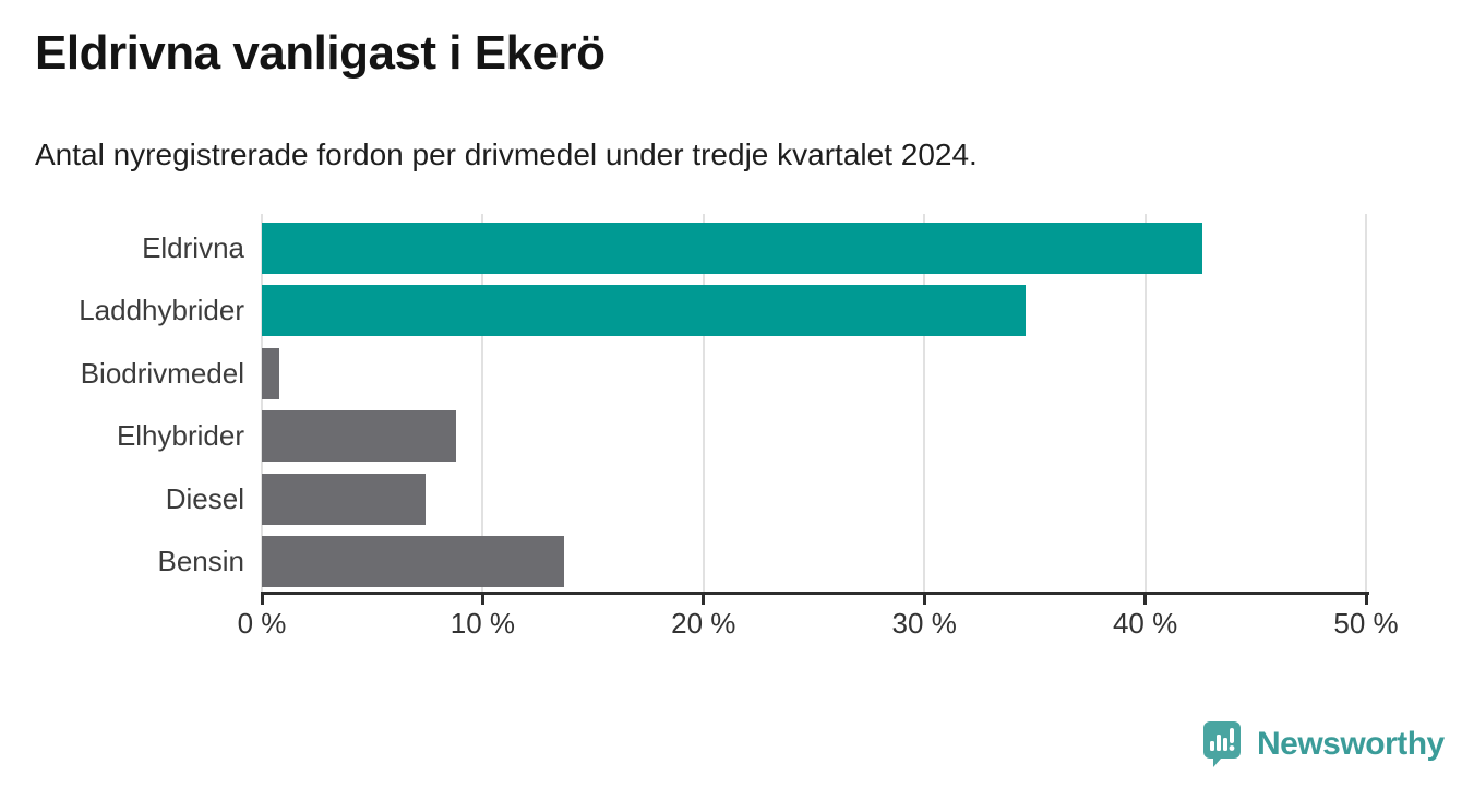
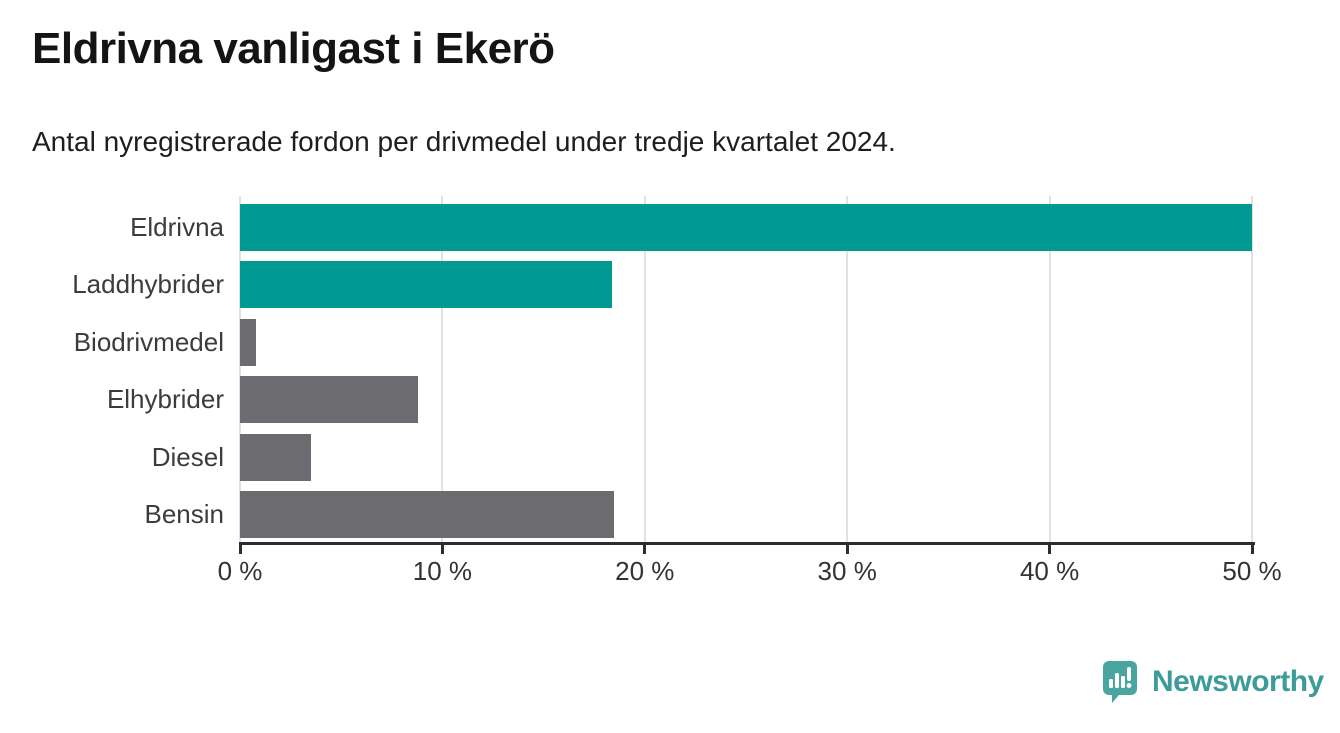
Eldrivna: 42.6% -> 50.0%
Laddhybrider: 34.6% -> 18.4%
Diesel: 7.4% -> 3.5%
Bensin: 13.7% -> 18.5%
